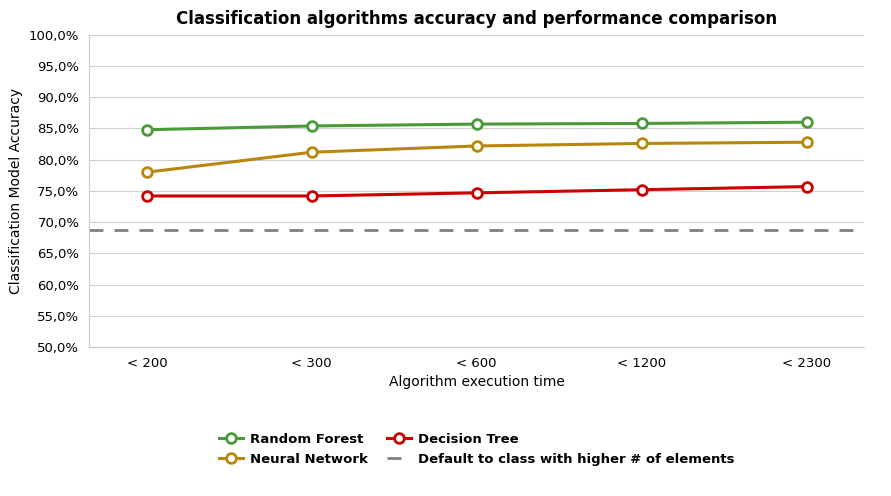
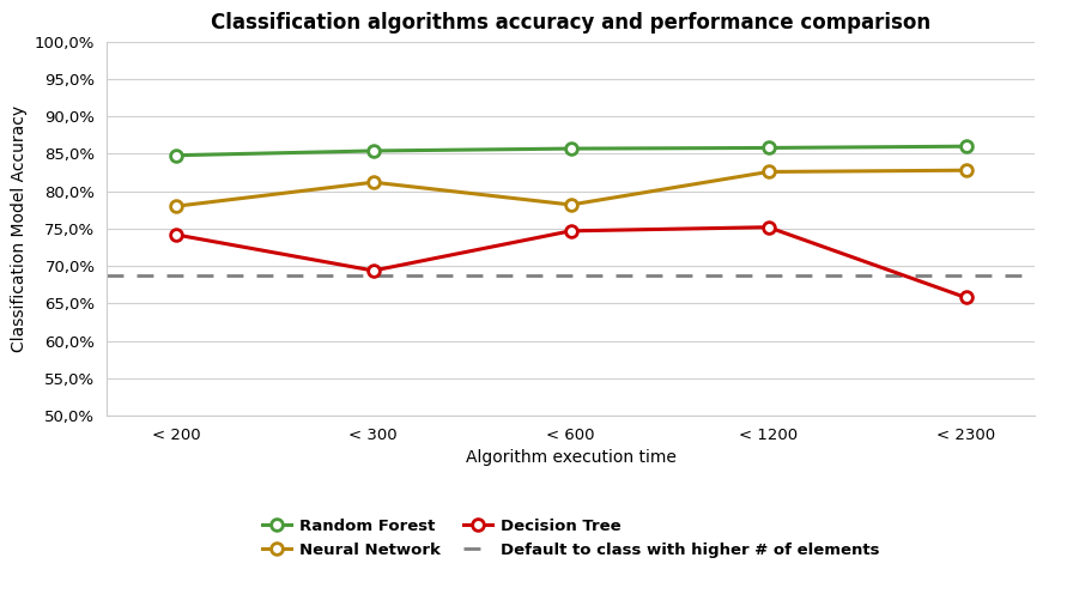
Decision Tree/< 300: 74,2% -> 69,4%
Neural Network/< 600: 82,2% -> 78,2%
Decision Tree/< 2300: 75,7% -> 65,8%
